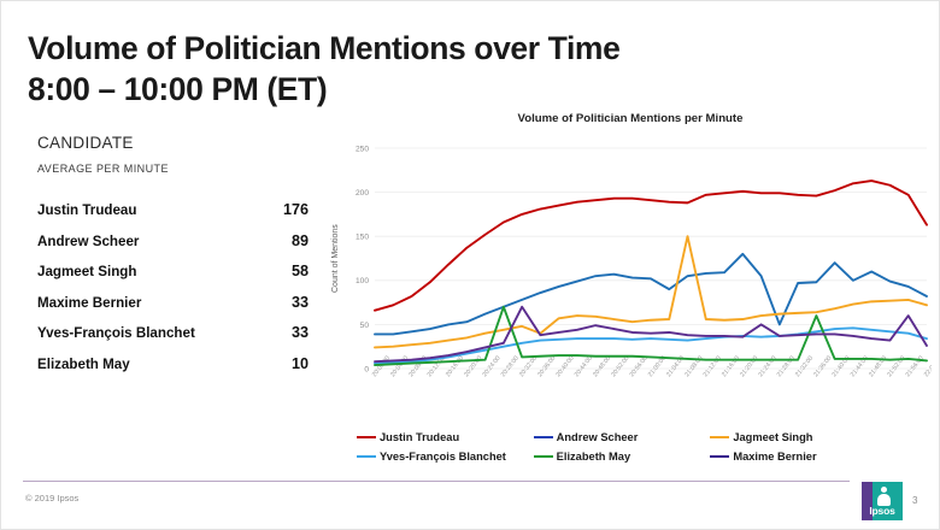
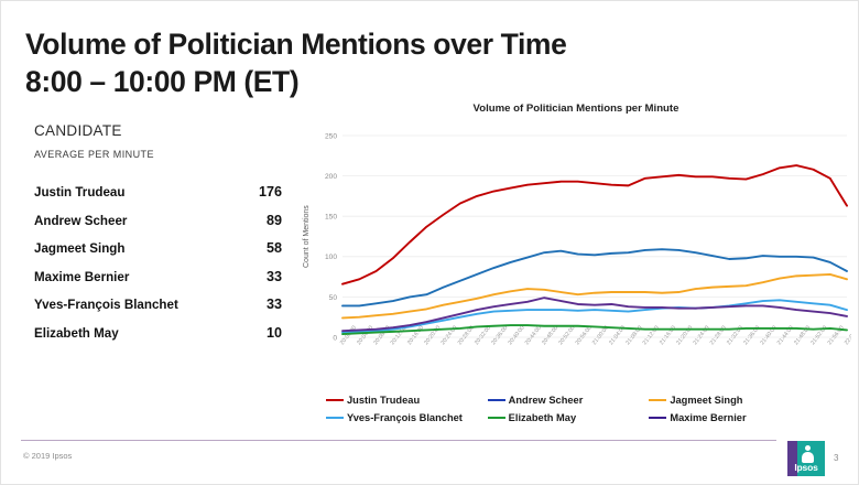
Elizabeth May/20:28:00: 70 -> 10
Maxime Bernier/20:32:00: 70 -> 30
Jagmeet Singh/20:36:00: 40 -> 50
Andrew Scheer/21:04:00: 90 -> 100
Jagmeet Singh/21:08:00: 150 -> 60
Andrew Scheer/21:20:00: 130 -> 110
Maxime Bernier/21:24:00: 50 -> 40
Andrew Scheer/21:28:00: 50 -> 100
Elizabeth May/21:36:00: 60 -> 10
Andrew Scheer/21:40:00: 120 -> 100
Andrew Scheer/21:48:00: 110 -> 100
Maxime Bernier/21:56:00: 60 -> 30
